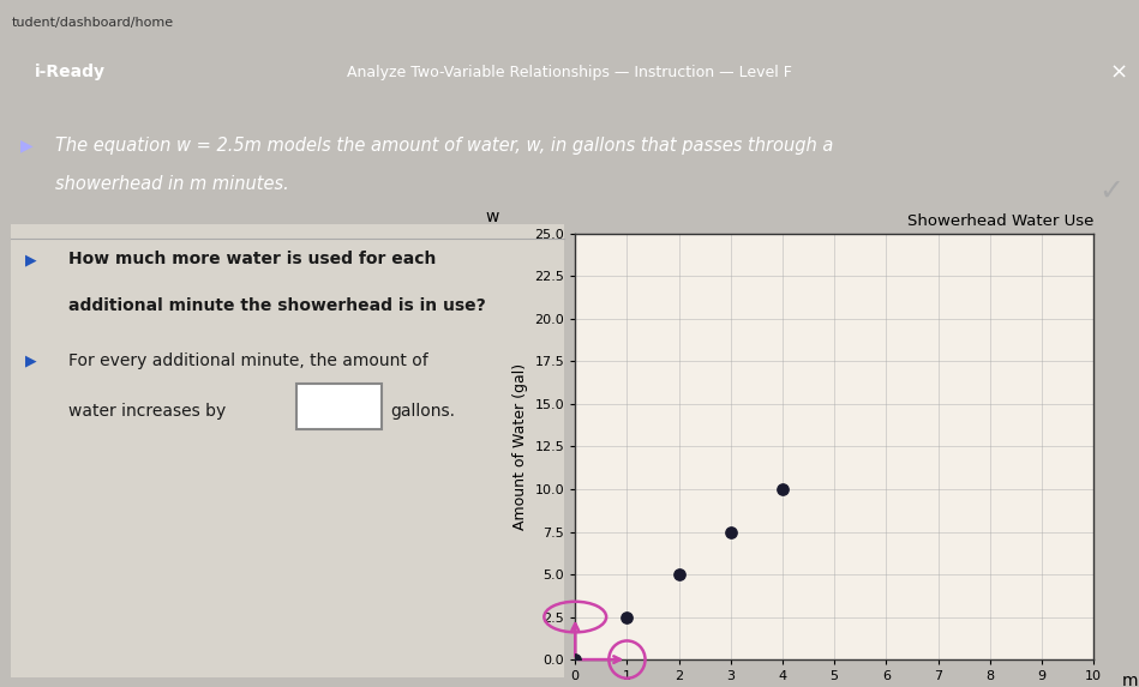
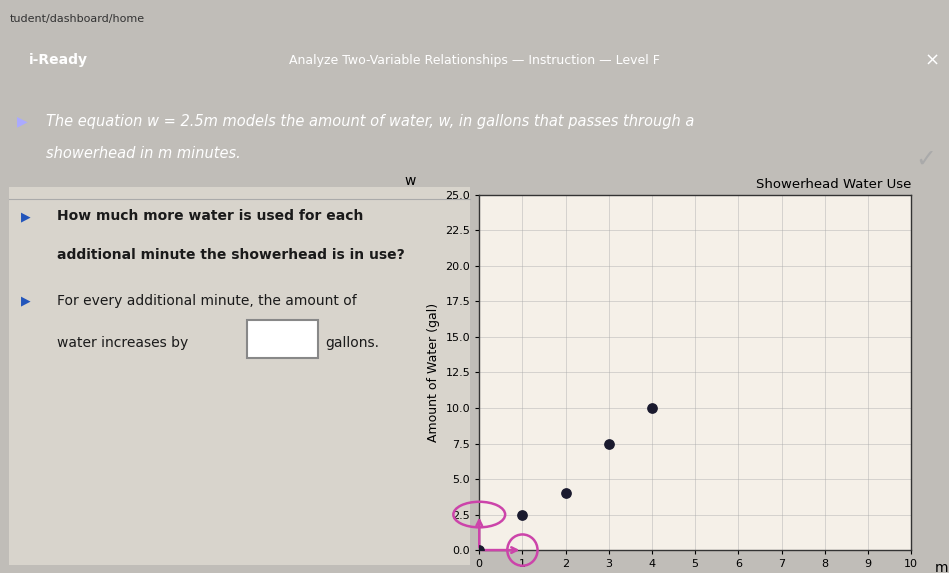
2: 5.0 -> 4.0
